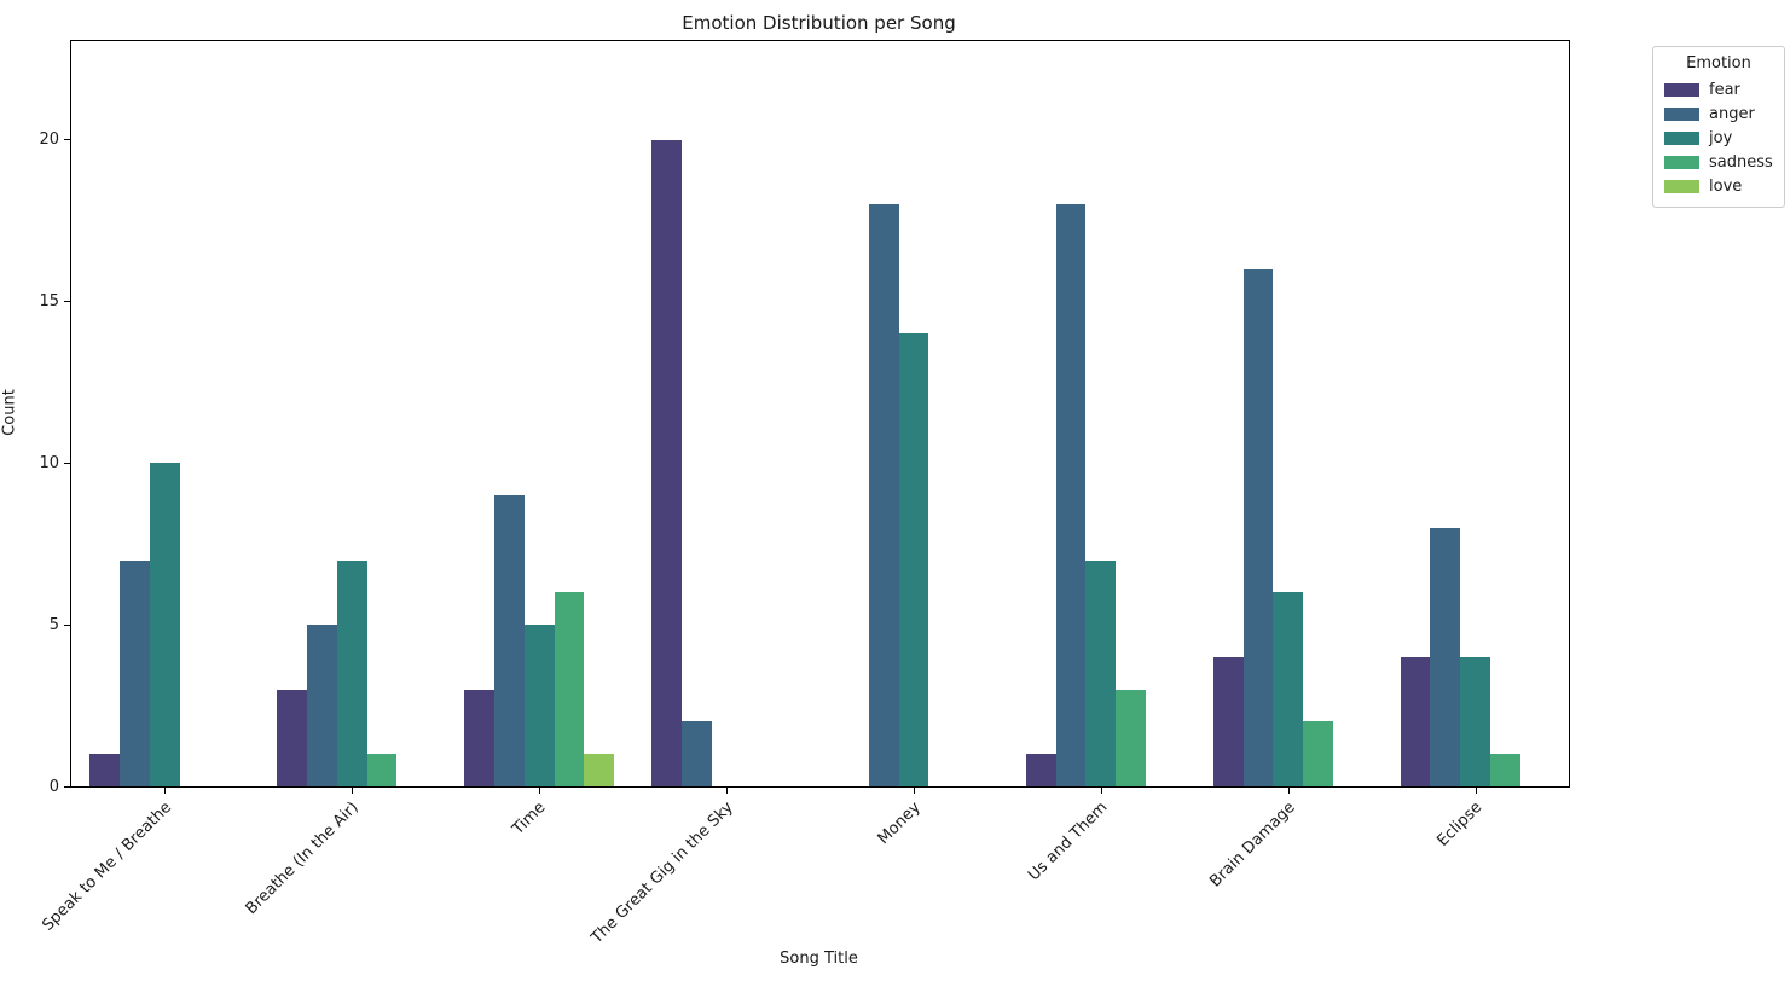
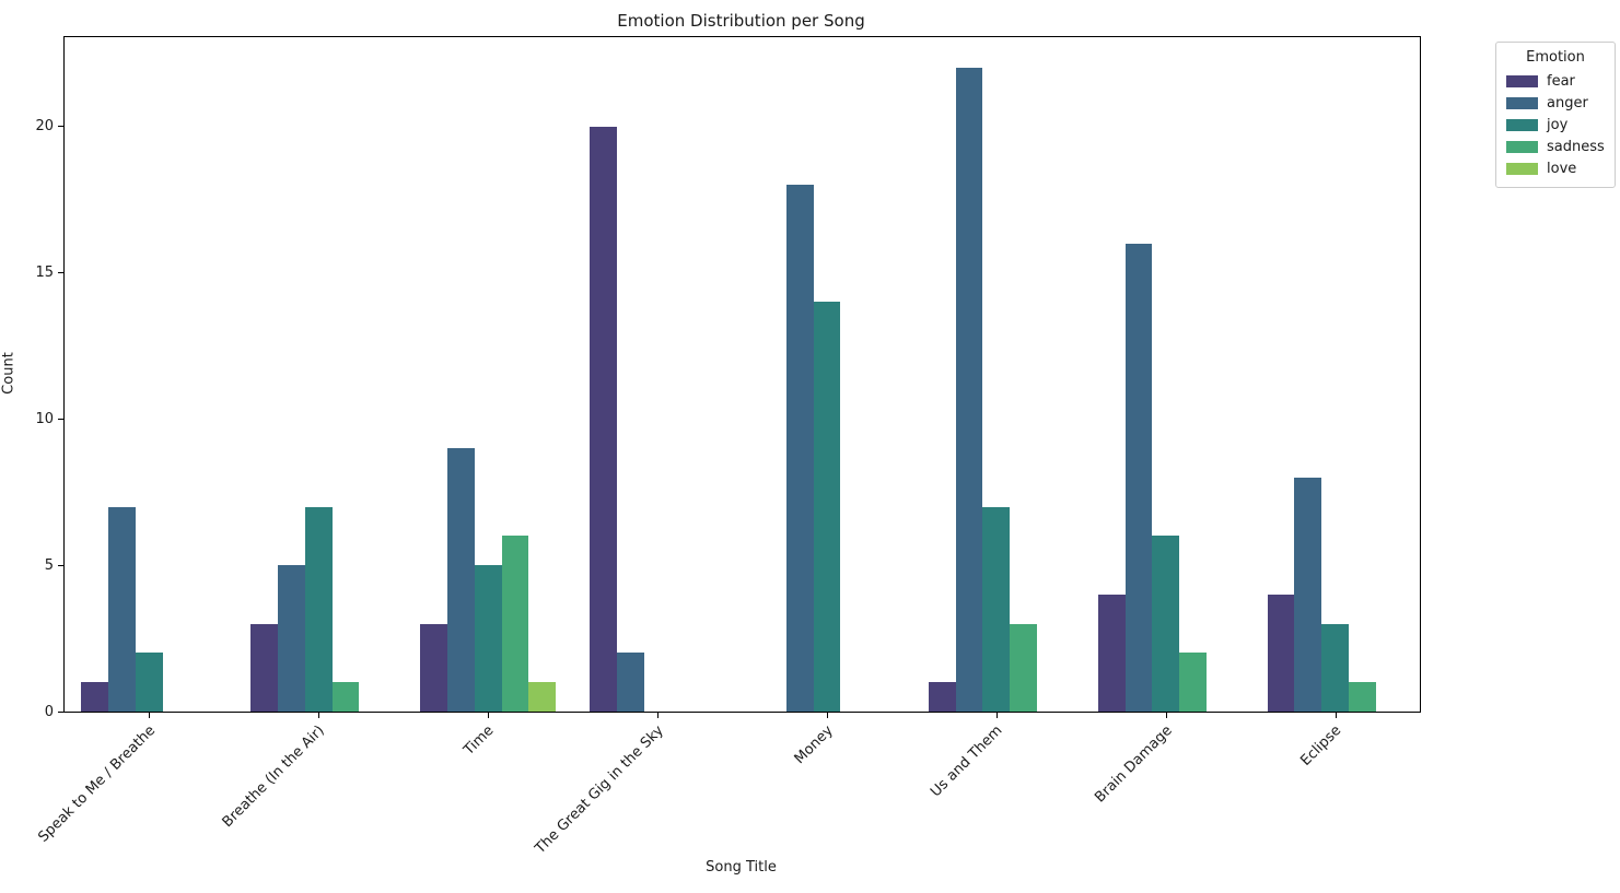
joy/Speak to Me / Breathe: 10 -> 2
anger/Us and Them: 18 -> 22
joy/Eclipse: 4 -> 3
